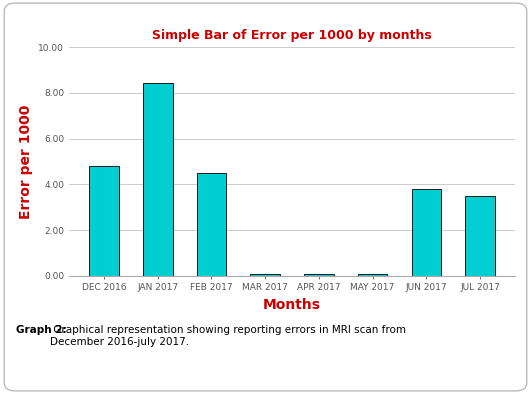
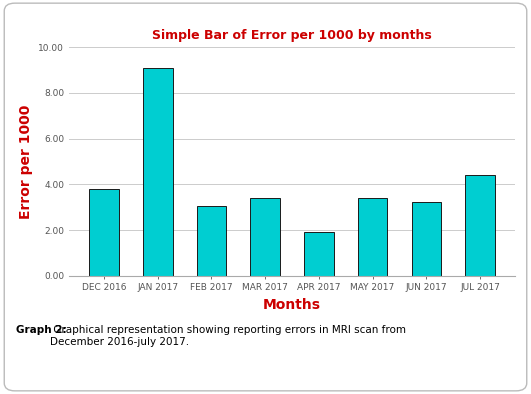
DEC 2016: 4.80 -> 3.80
JAN 2017: 8.42 -> 9.10
FEB 2017: 4.50 -> 3.05
MAR 2017: 0.08 -> 3.40
APR 2017: 0.10 -> 1.90
MAY 2017: 0.08 -> 3.40
JUN 2017: 3.80 -> 3.25
JUL 2017: 3.50 -> 4.40
